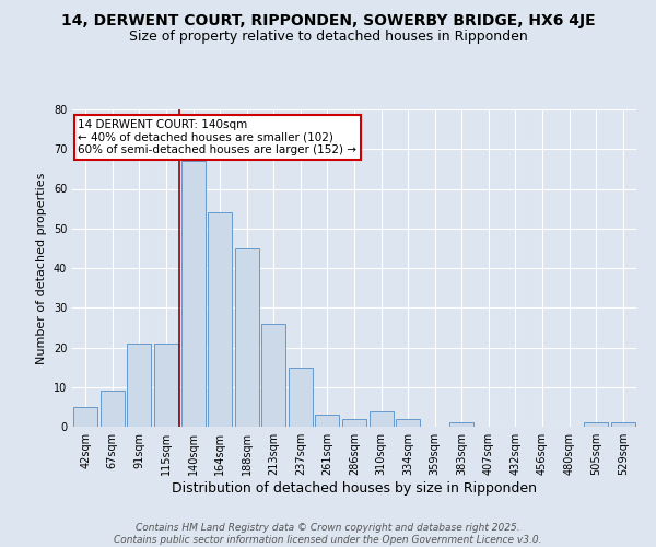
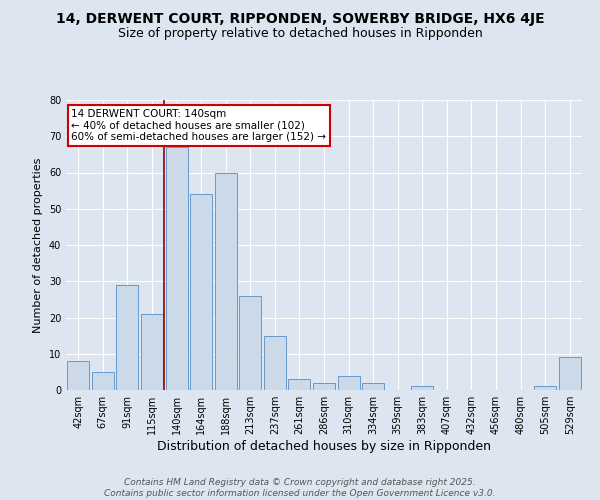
42sqm: 5 -> 8
67sqm: 9 -> 5
91sqm: 21 -> 29
188sqm: 45 -> 60
529sqm: 1 -> 9
